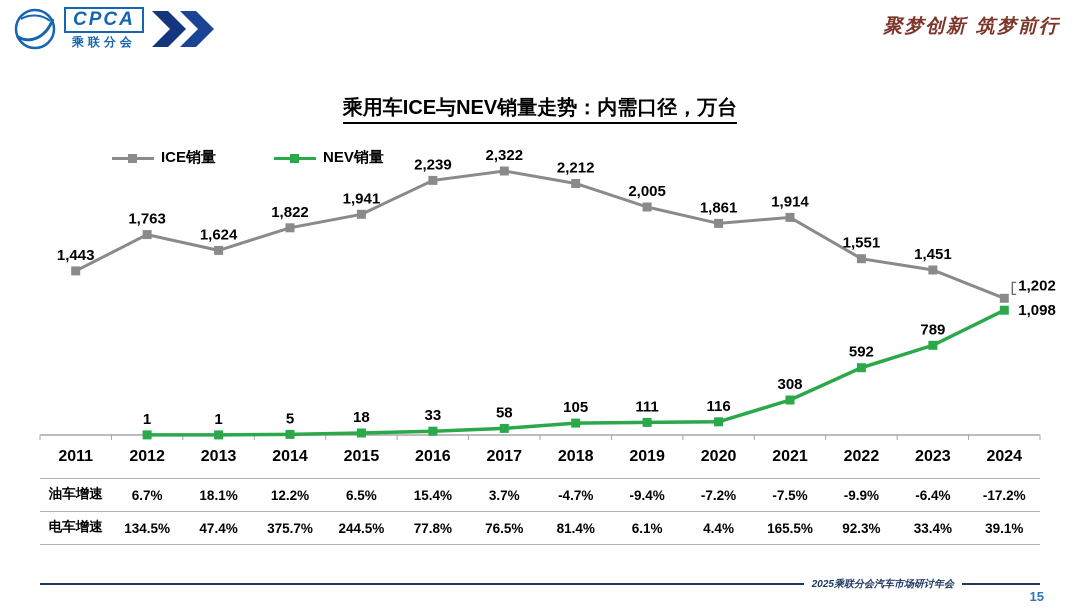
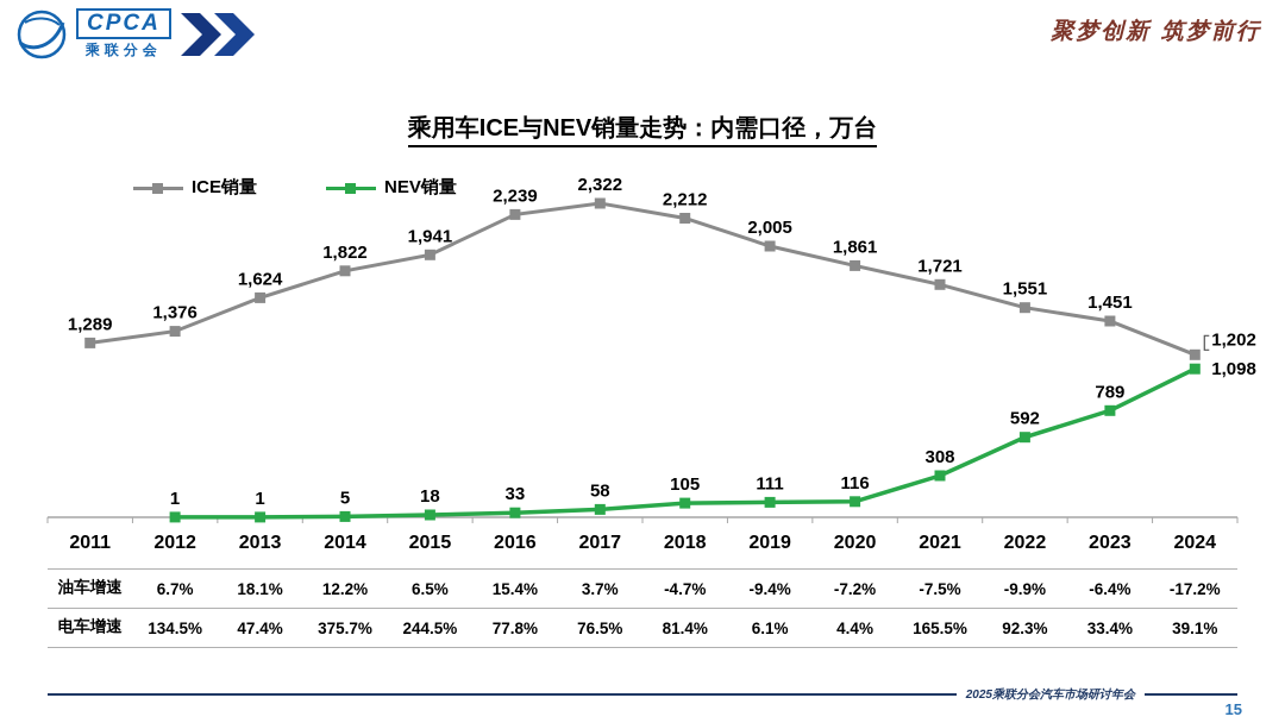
ICE销量/2011: 1,443 -> 1,289
ICE销量/2012: 1,763 -> 1,376
ICE销量/2021: 1,914 -> 1,721
